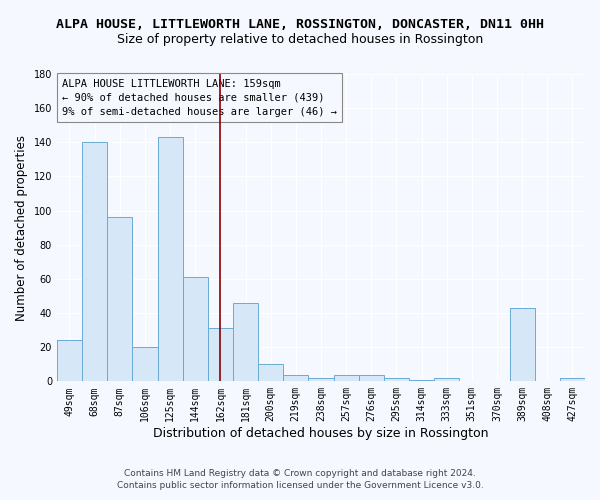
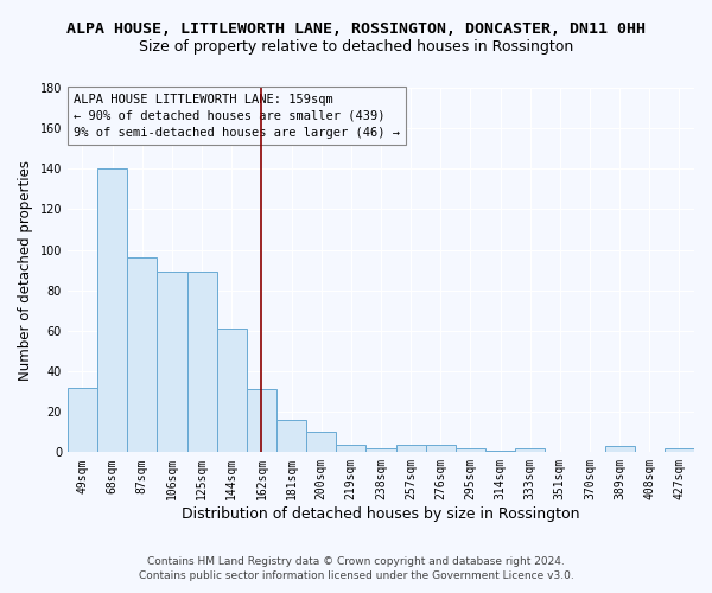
49sqm: 24 -> 32
106sqm: 20 -> 89
125sqm: 143 -> 89
181sqm: 46 -> 16
389sqm: 43 -> 3
